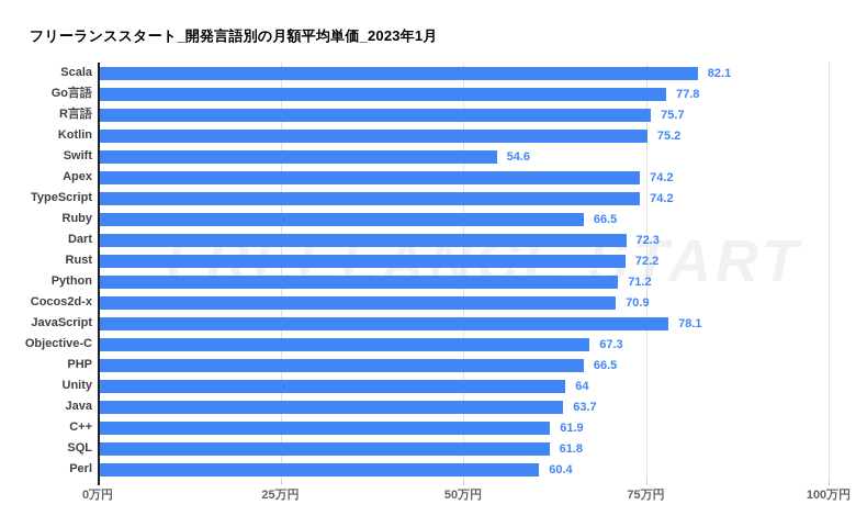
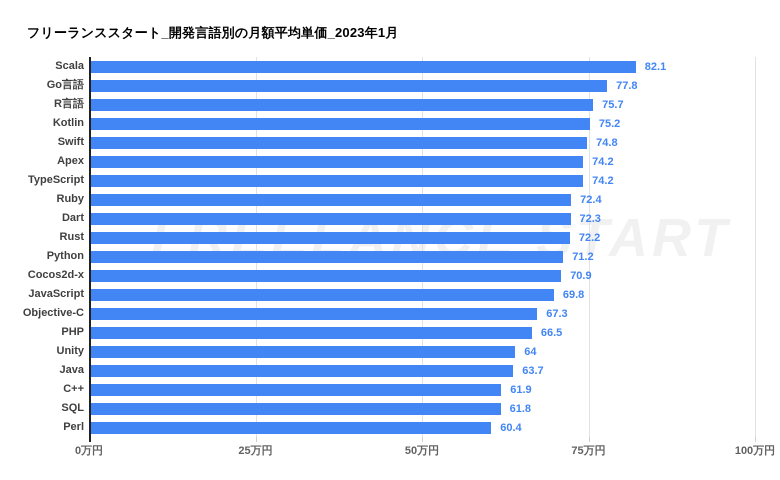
Swift: 54.6 -> 74.8
Ruby: 66.5 -> 72.4
JavaScript: 78.1 -> 69.8
